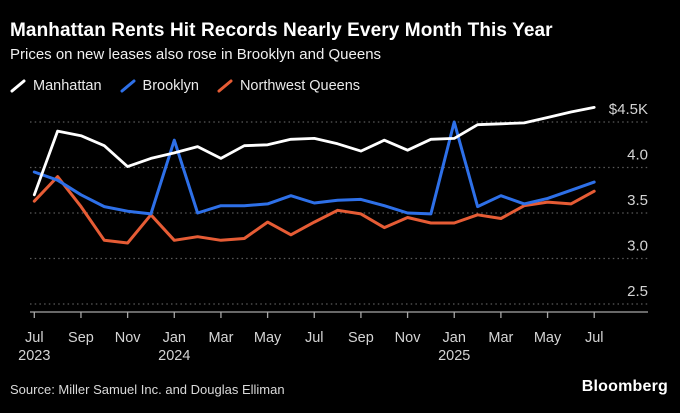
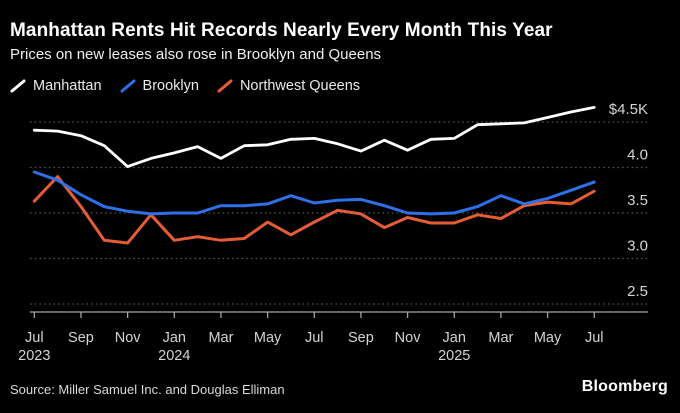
Manhattan/Jul 2023: $3.7K -> $4.4K
Brooklyn/Jan 2024: $4.3K -> $3.5K
Brooklyn/Jan 2025: $4.5K -> $3.5K
